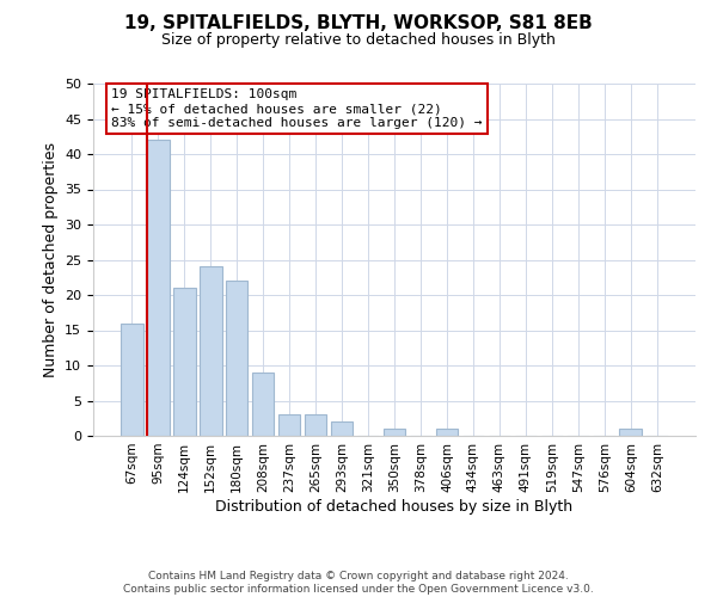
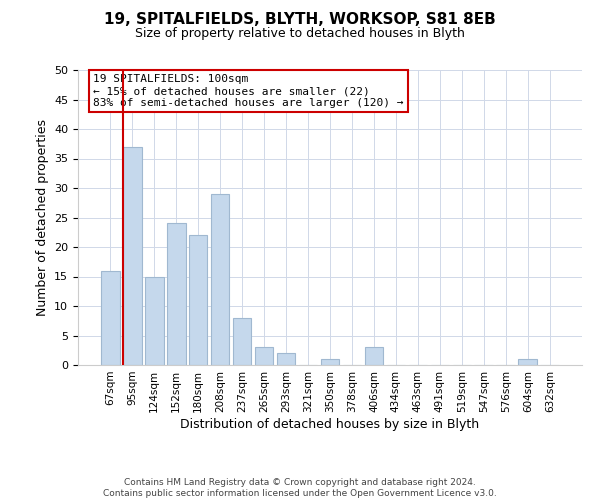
95sqm: 42 -> 37
124sqm: 21 -> 15
208sqm: 9 -> 29
237sqm: 3 -> 8
406sqm: 1 -> 3
